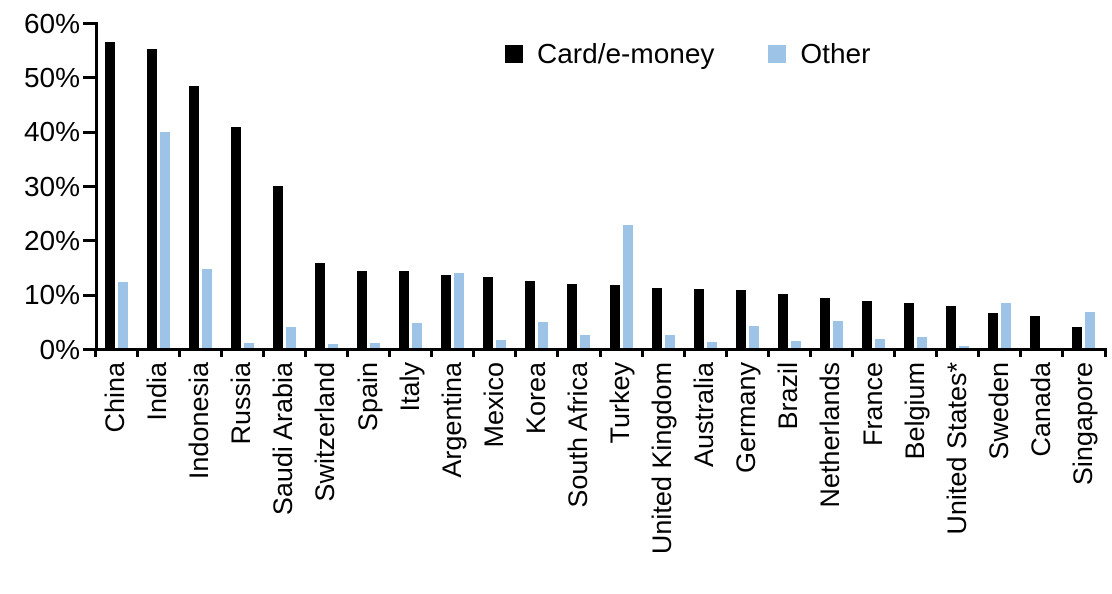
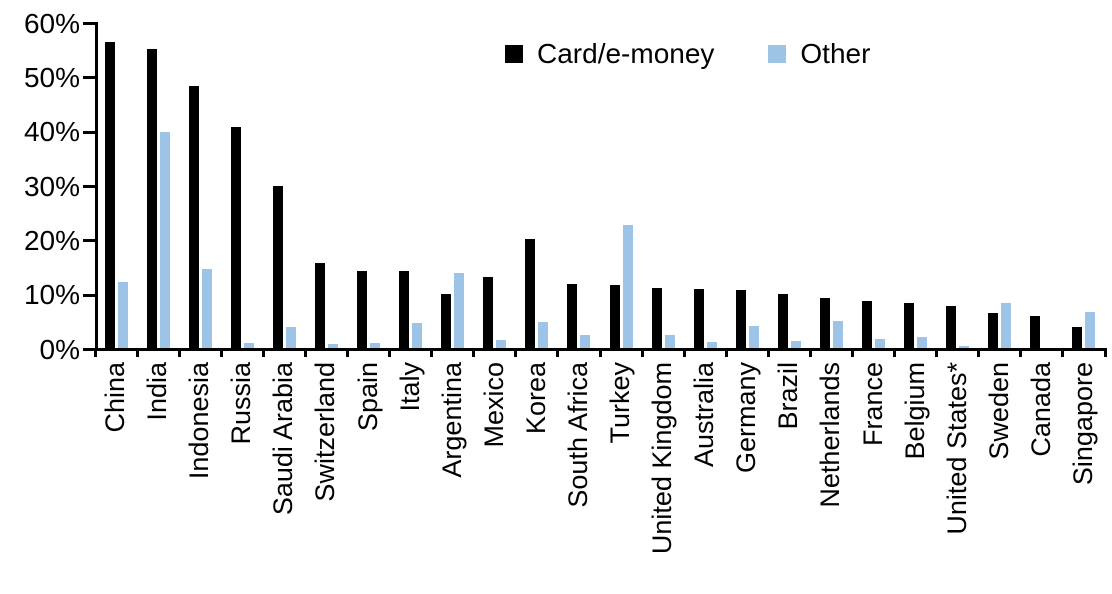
Card/e-money/Argentina: 14% -> 10%
Card/e-money/Korea: 12% -> 20%
